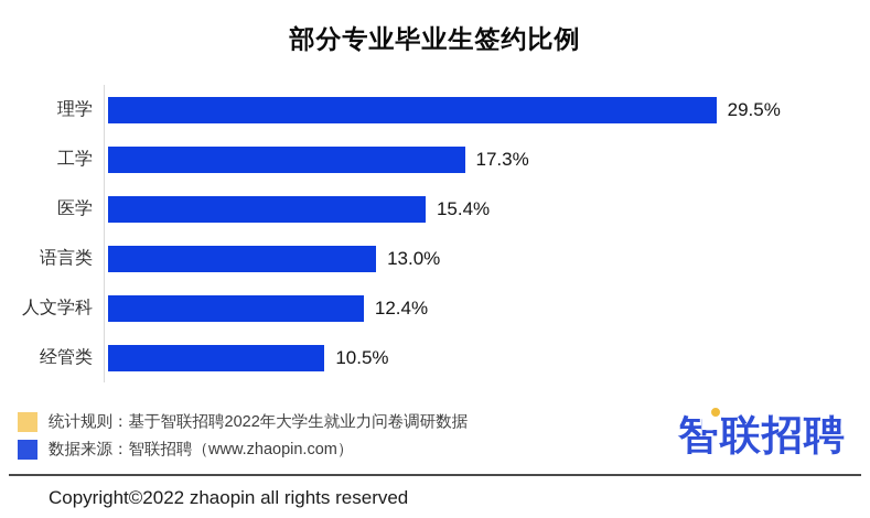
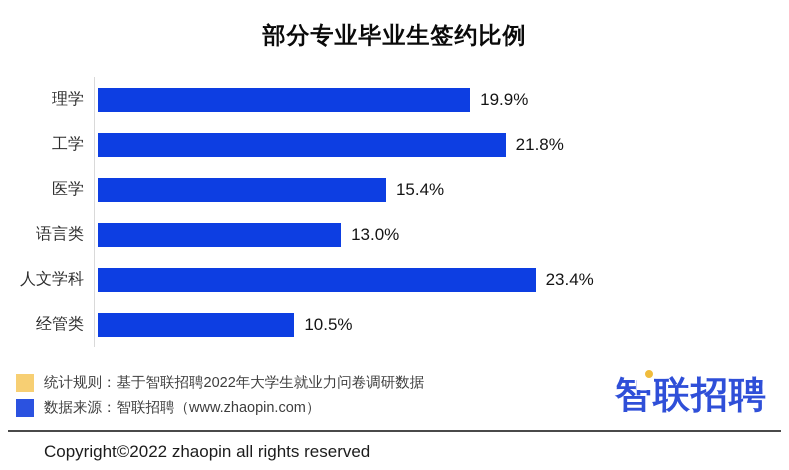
理学: 29.5% -> 19.9%
工学: 17.3% -> 21.8%
人文学科: 12.4% -> 23.4%
